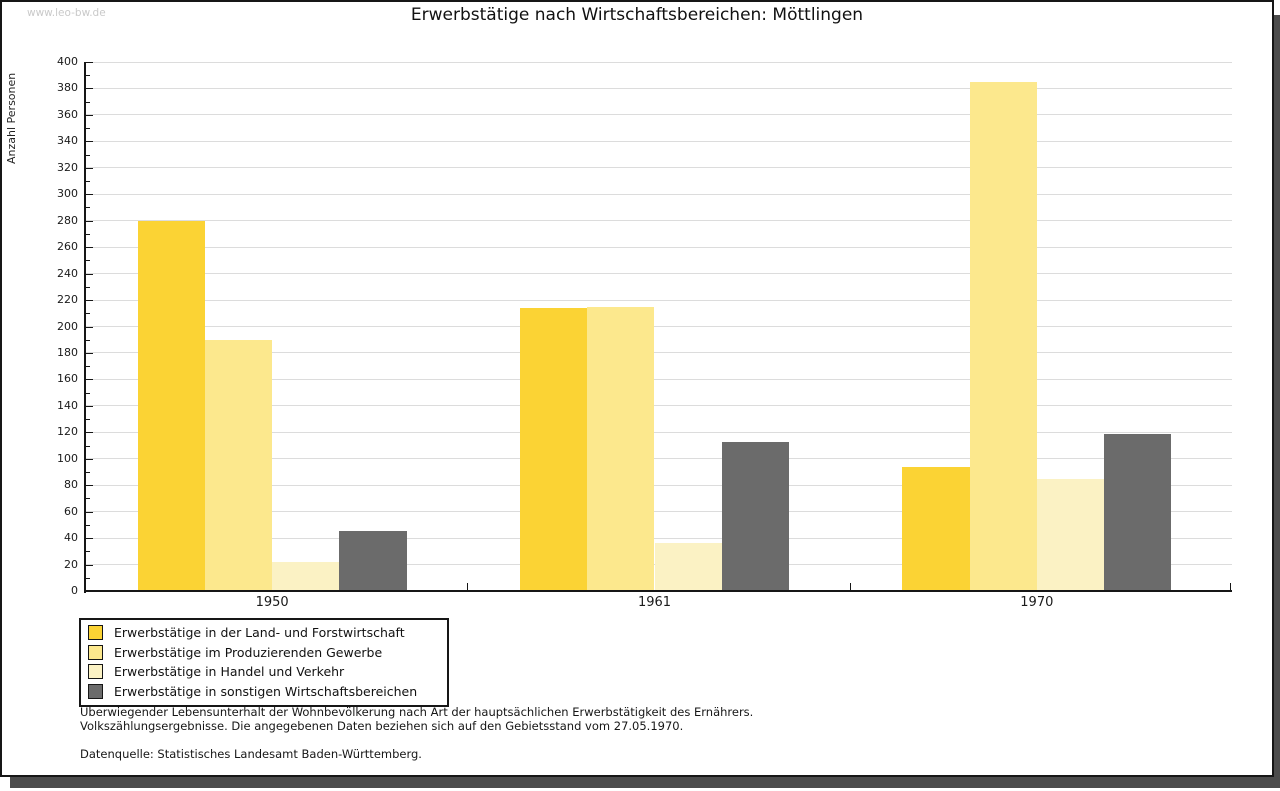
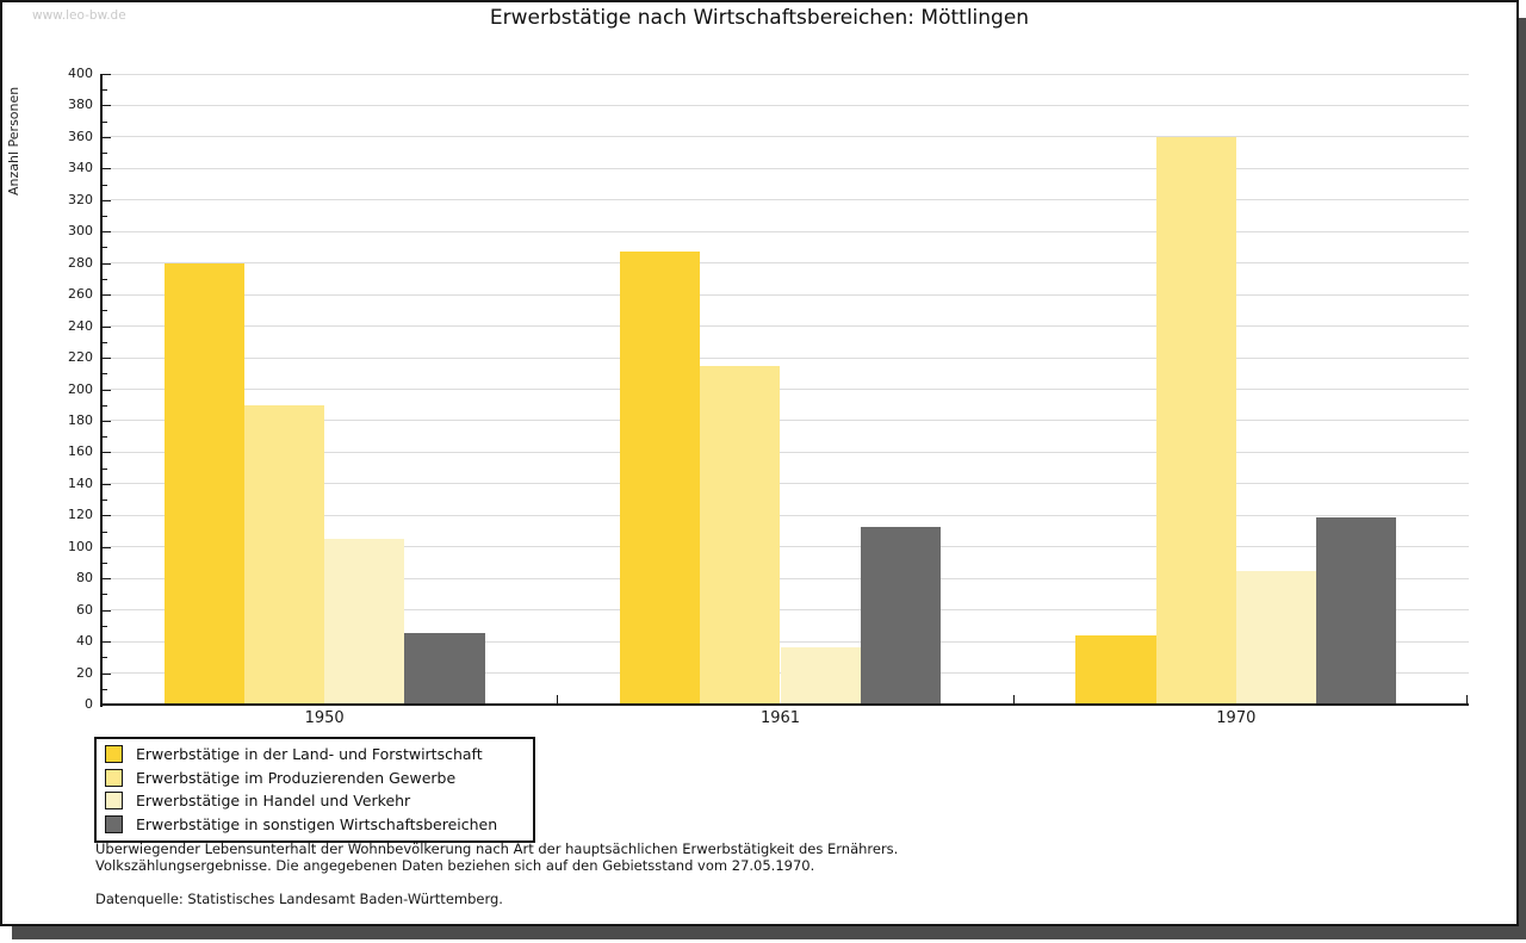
Erwerbstätige in Handel und Verkehr/1950: 22 -> 105
Erwerbstätige in der Land- und Forstwirtschaft/1961: 214 -> 287
Erwerbstätige in der Land- und Forstwirtschaft/1970: 94 -> 44
Erwerbstätige im Produzierenden Gewerbe/1970: 385 -> 360
